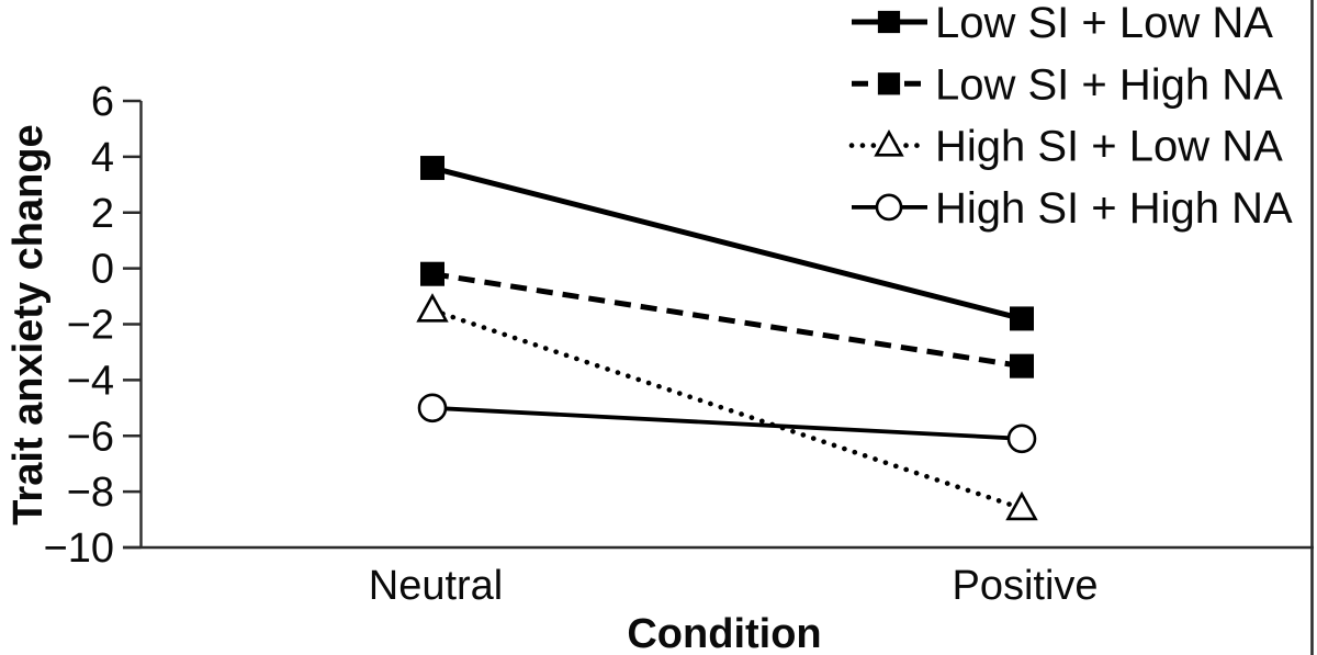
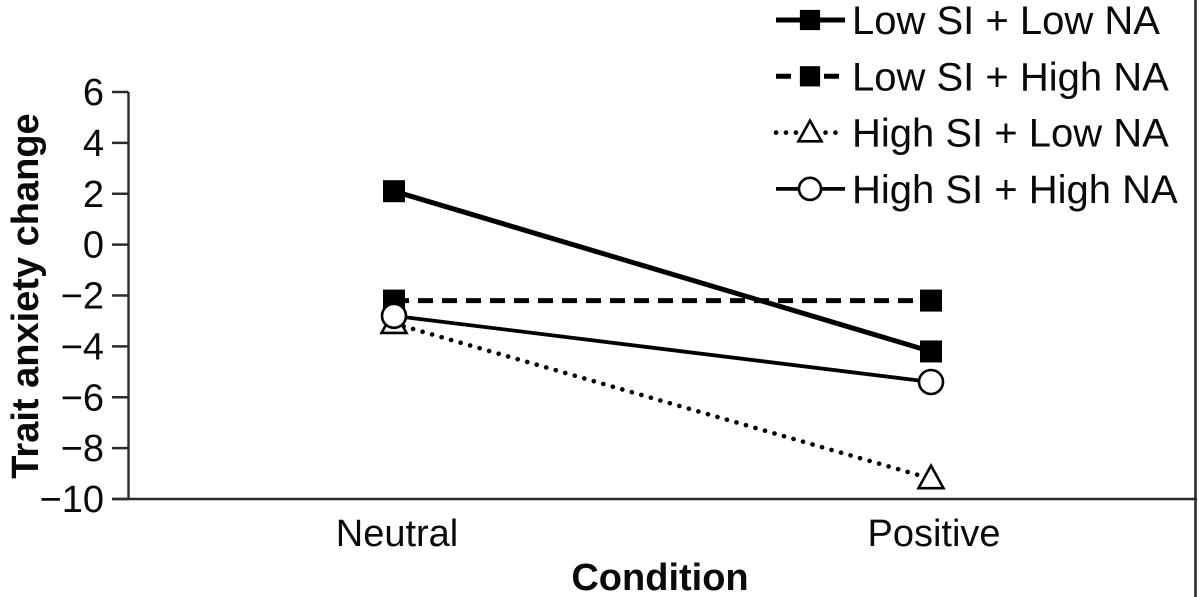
Low SI + Low NA/Neutral: 3.6 -> 2.1
Low SI + High NA/Neutral: -0.2 -> -2.2
High SI + Low NA/Neutral: -1.5 -> -3.1
High SI + High NA/Neutral: -5.0 -> -2.8
Low SI + Low NA/Positive: -1.8 -> -4.2
Low SI + High NA/Positive: -3.5 -> -2.2
High SI + Low NA/Positive: -8.6 -> -9.2
High SI + High NA/Positive: -6.1 -> -5.4
